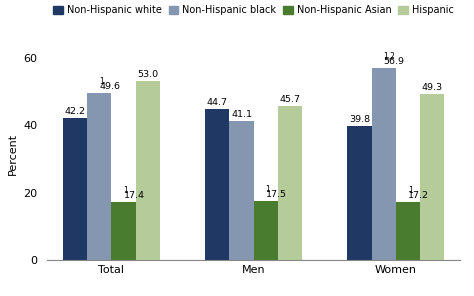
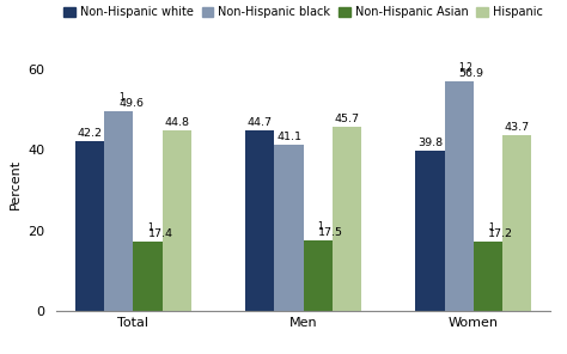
Hispanic/Total: 53.0 -> 44.8
Hispanic/Women: 49.3 -> 43.7
